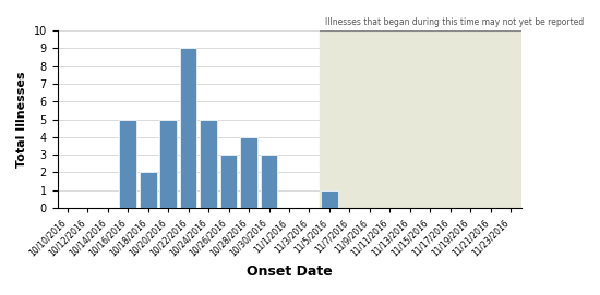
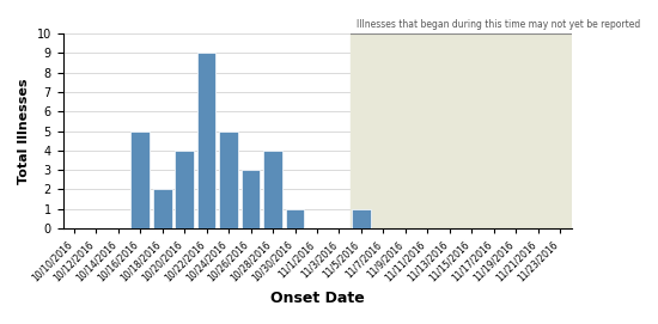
10/20/2016: 5 -> 4
10/30/2016: 3 -> 1
